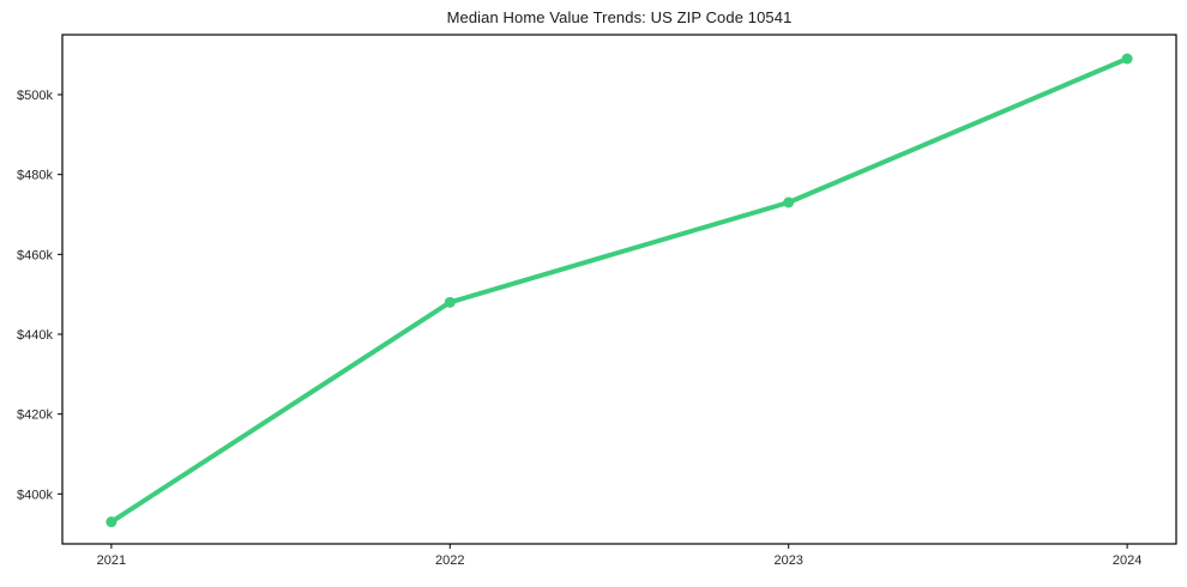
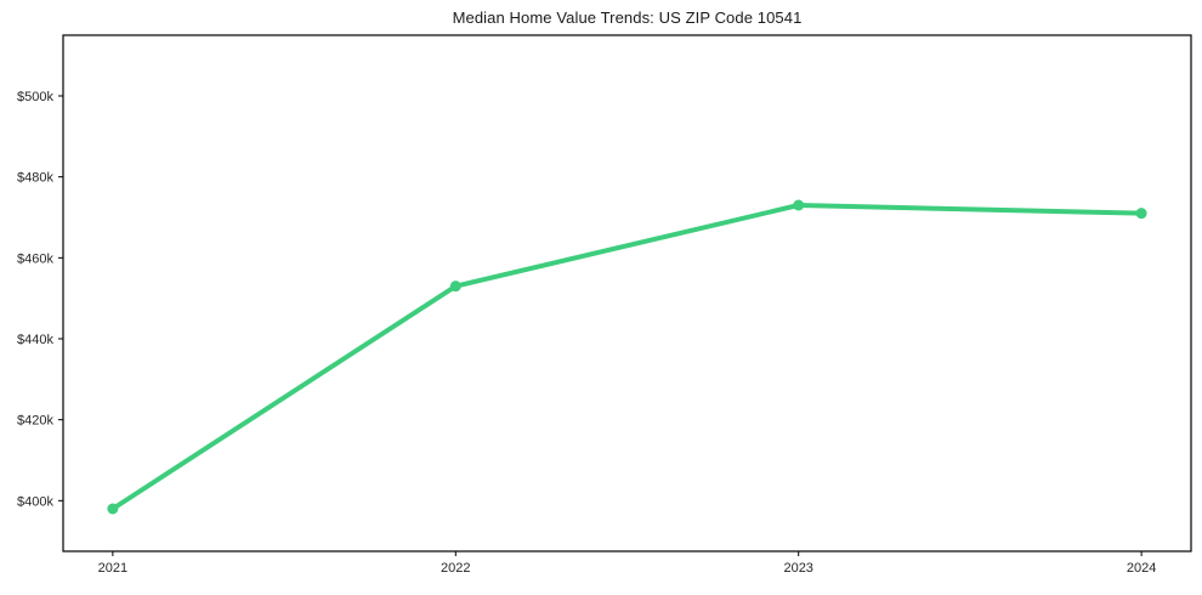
2021: $393k -> $398k
2022: $448k -> $453k
2024: $509k -> $471k
